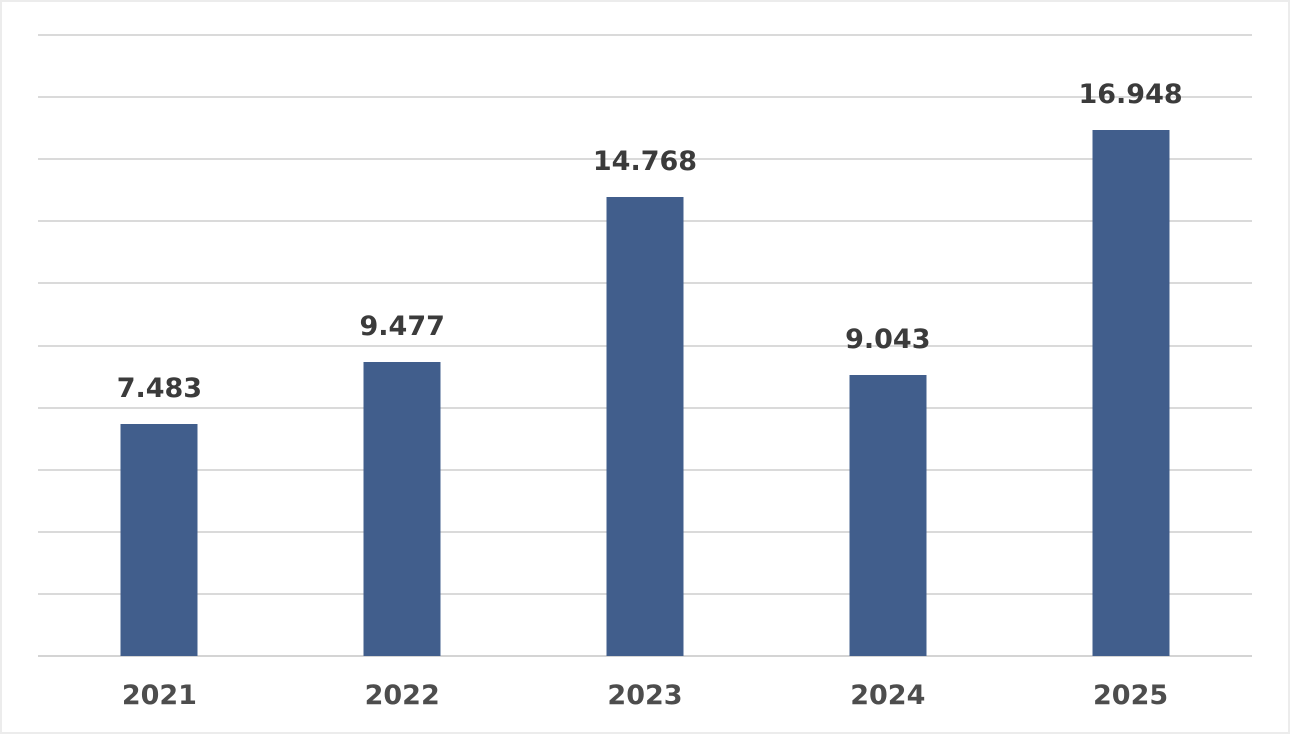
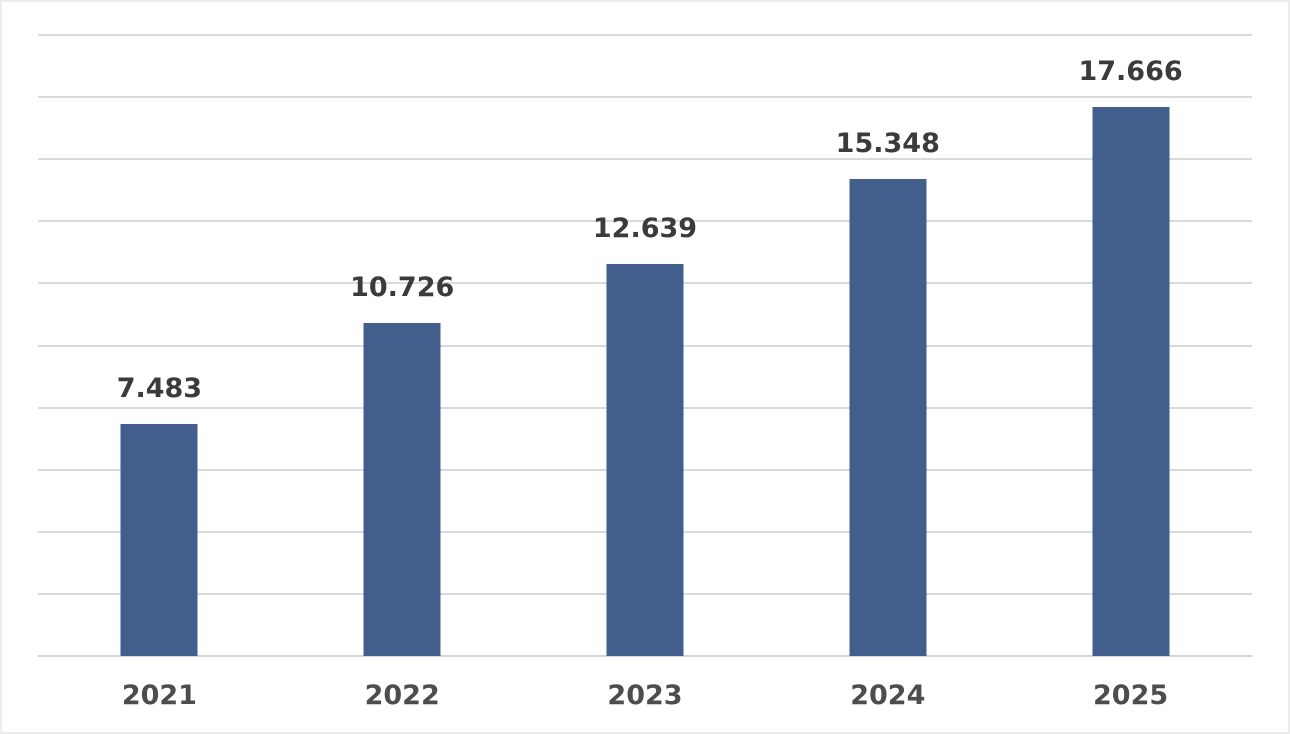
2022: 9.477 -> 10.726
2023: 14.768 -> 12.639
2024: 9.043 -> 15.348
2025: 16.948 -> 17.666
